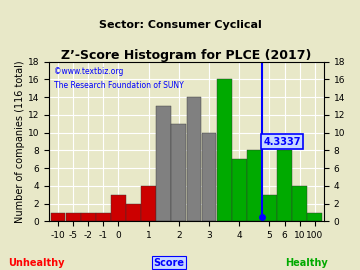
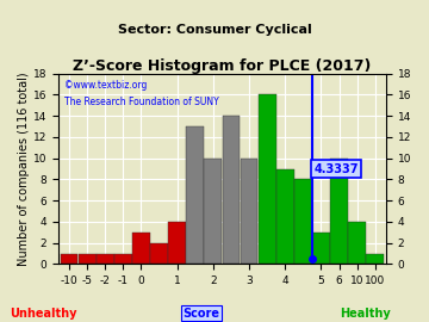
2: 11 -> 10
4: 7 -> 9
6: 8 -> 10
